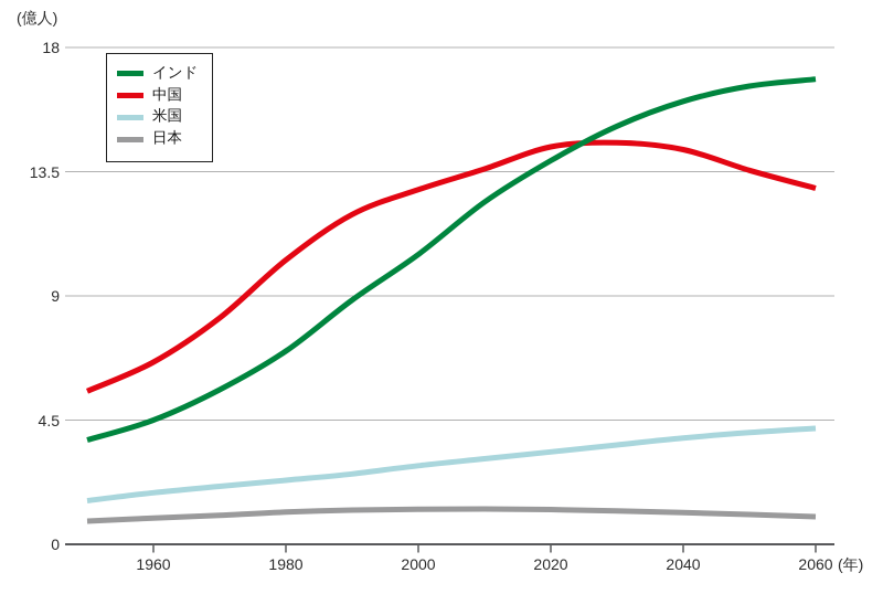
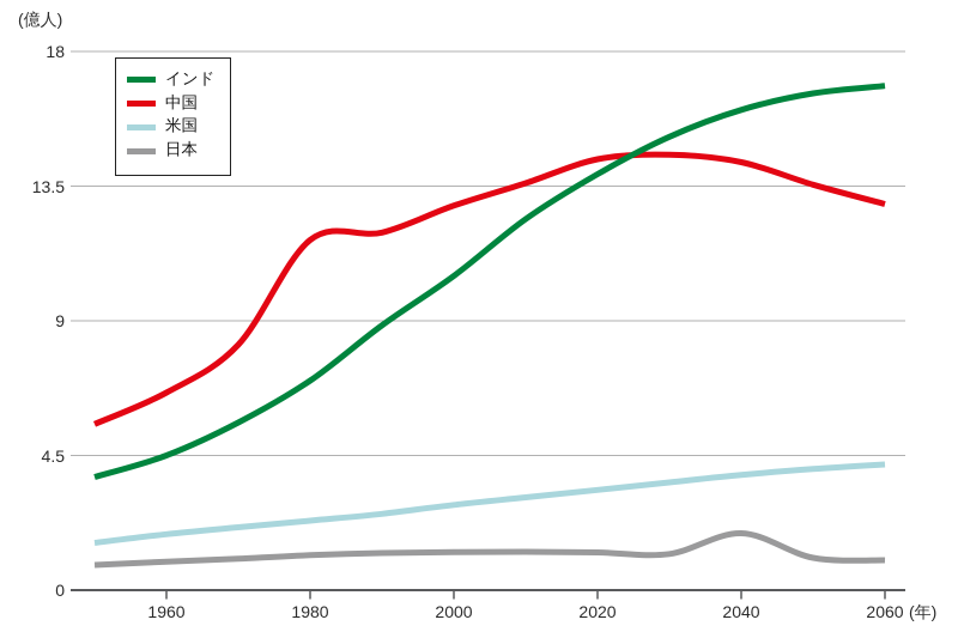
中国/1980: 10.3 -> 11.7
日本/2040: 1.1 -> 1.9
